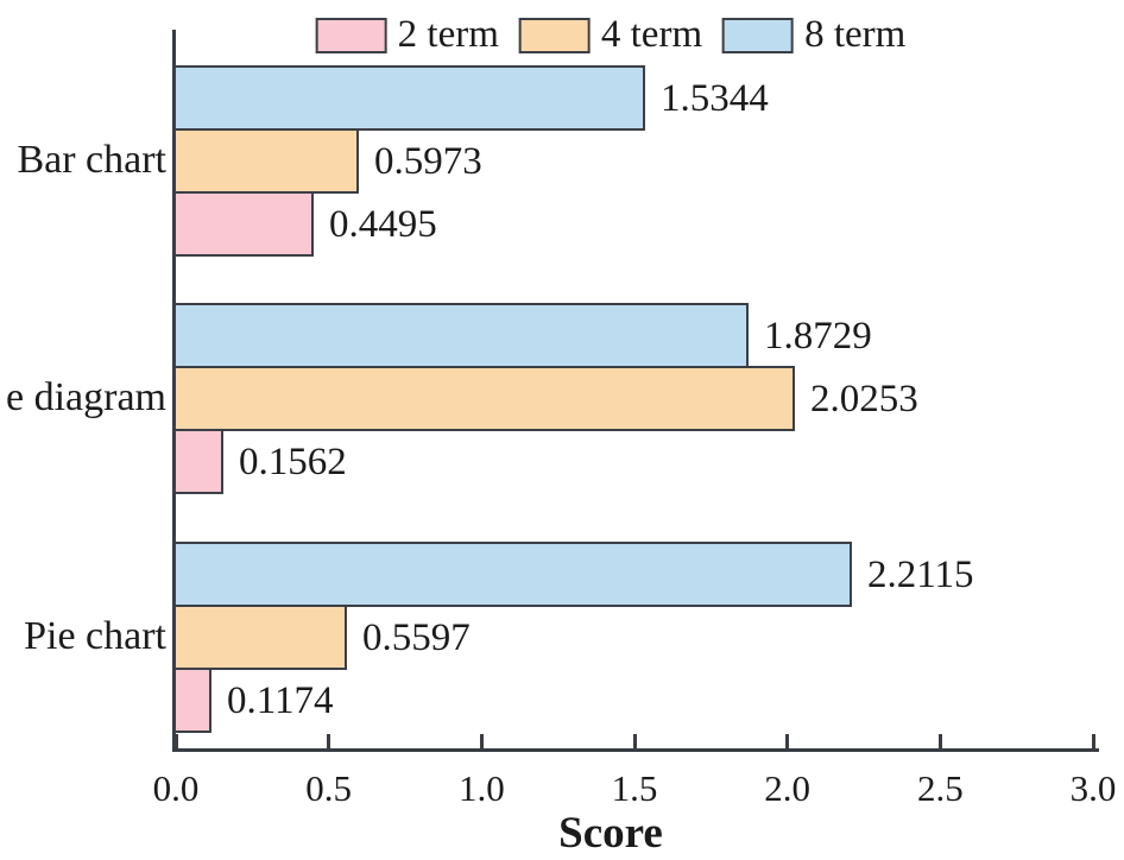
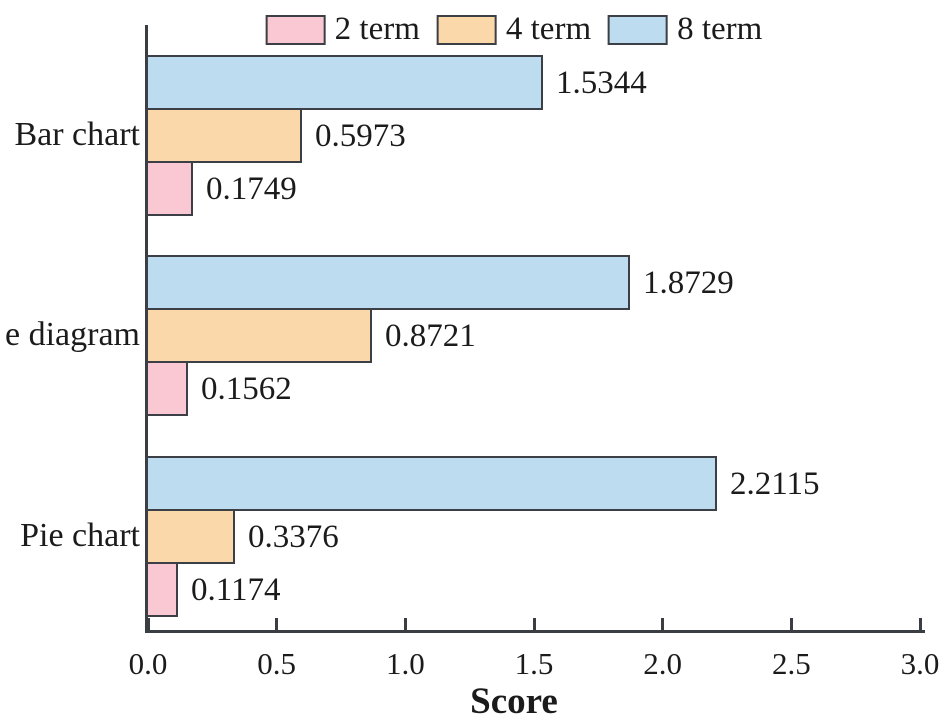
2 term/Bar chart: 0.4495 -> 0.1749
4 term/e diagram: 2.0253 -> 0.8721
4 term/Pie chart: 0.5597 -> 0.3376
